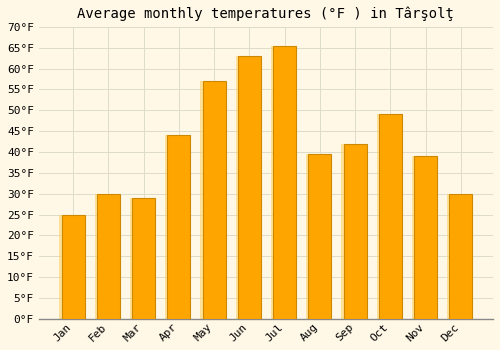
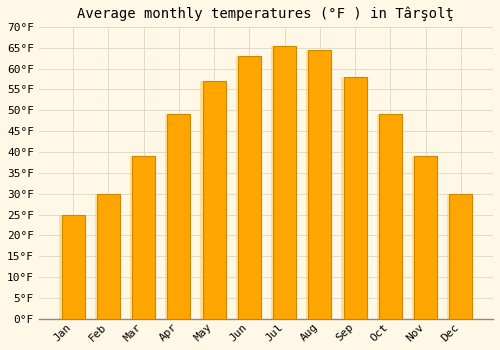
Mar: 29.0°F -> 39.0°F
Apr: 44.0°F -> 49.0°F
Aug: 39.5°F -> 64.5°F
Sep: 42.0°F -> 58.0°F
